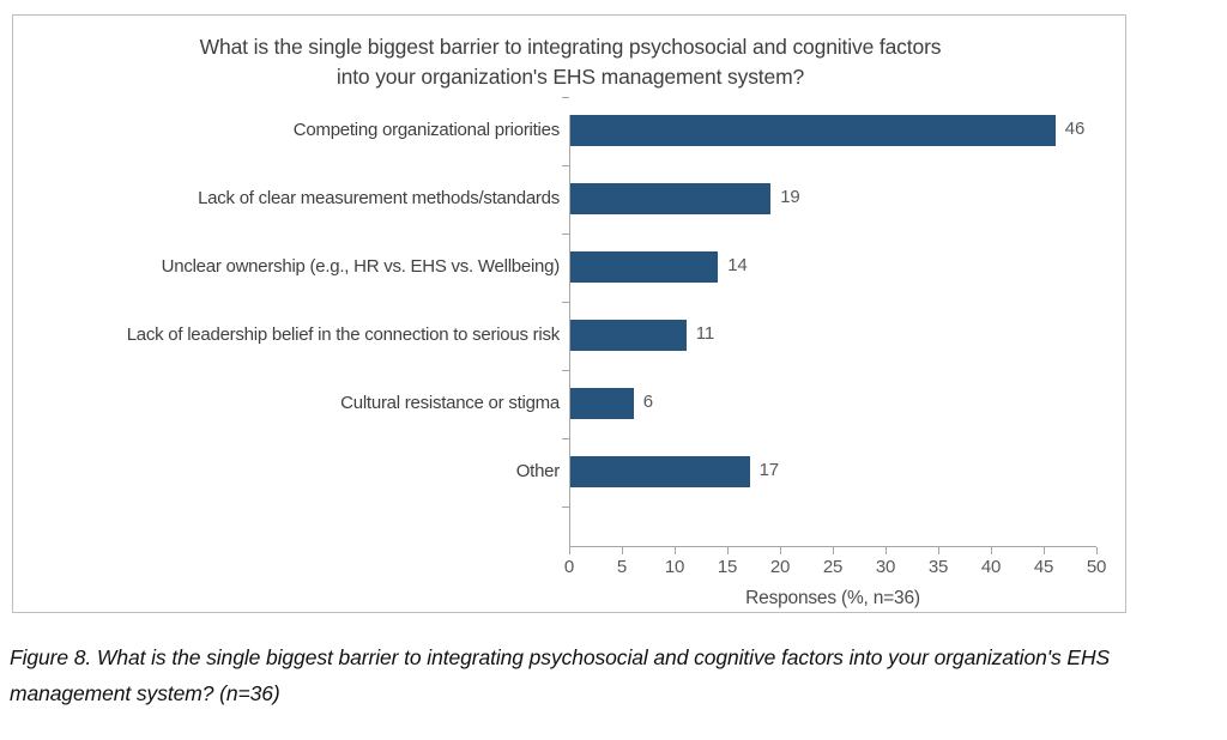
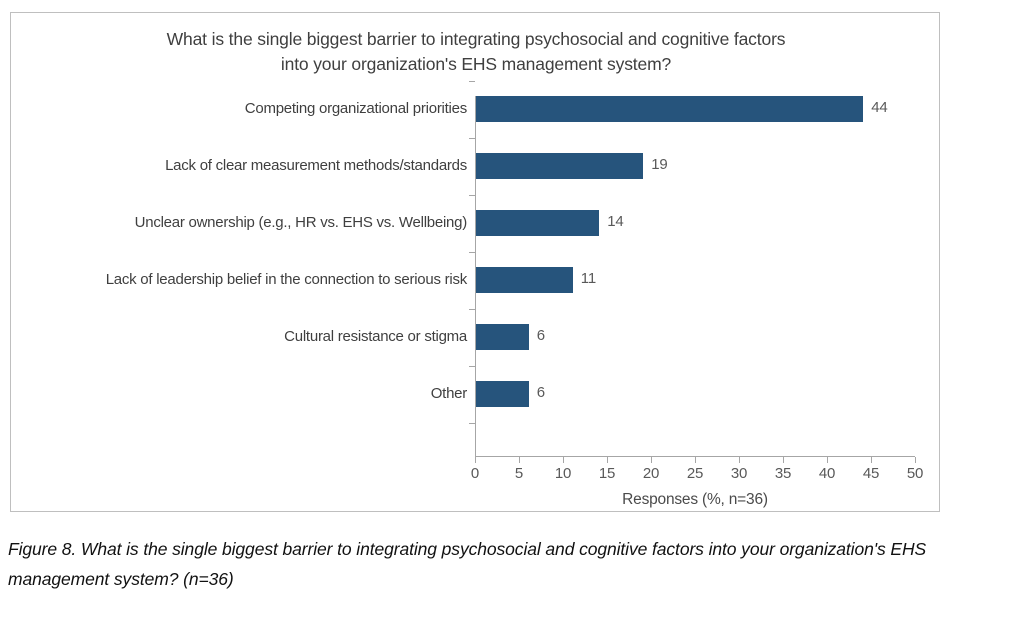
Competing organizational priorities: 46 -> 44
Other: 17 -> 6
